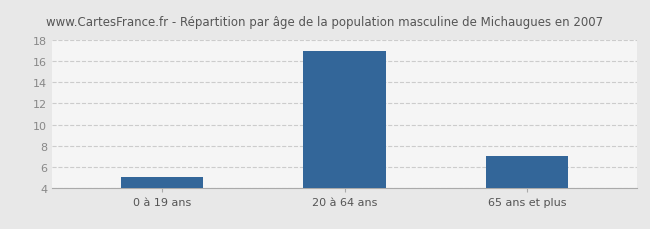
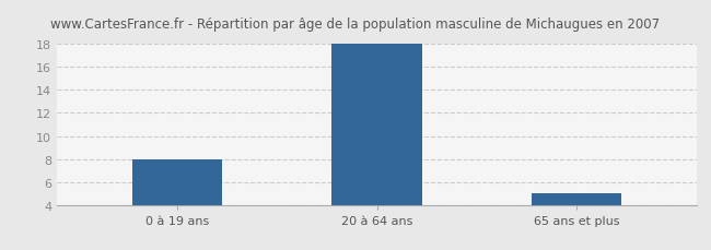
0 à 19 ans: 5 -> 8
20 à 64 ans: 17 -> 18
65 ans et plus: 7 -> 5
